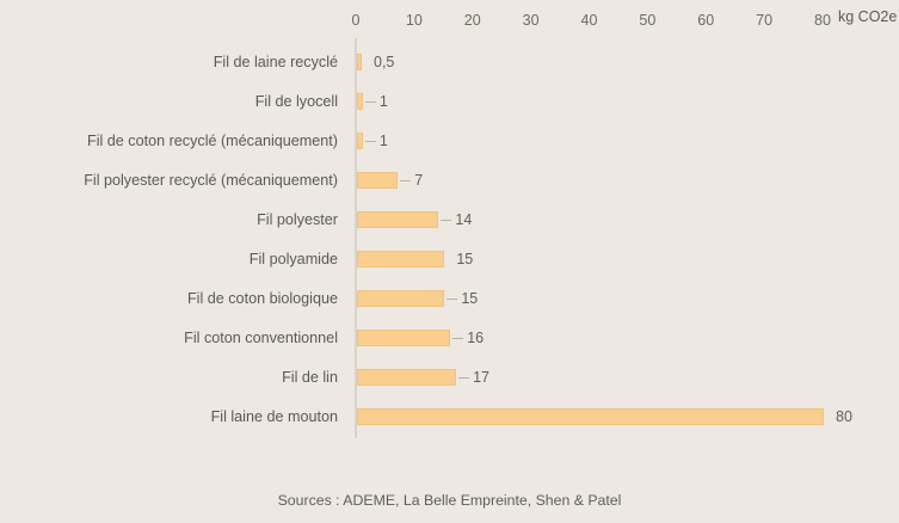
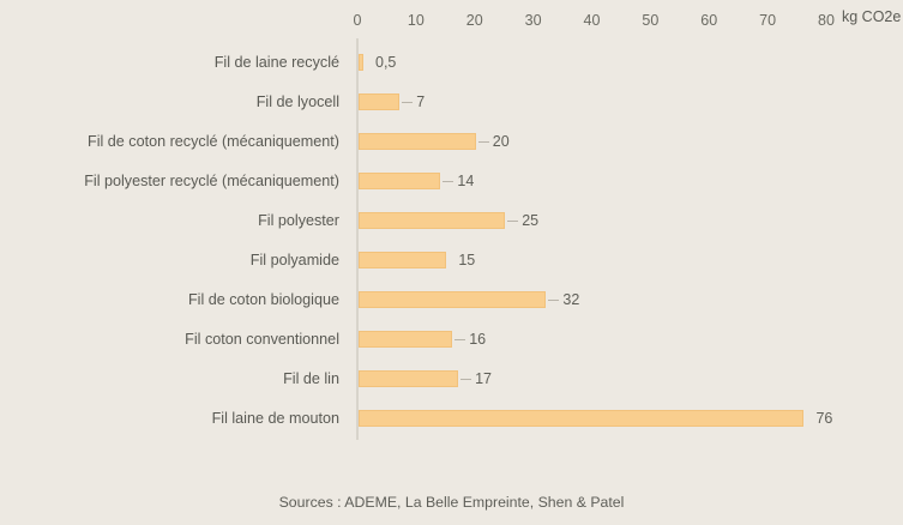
Fil de lyocell: 1 -> 7
Fil de coton recyclé (mécaniquement): 1 -> 20
Fil polyester recyclé (mécaniquement): 7 -> 14
Fil polyester: 14 -> 25
Fil de coton biologique: 15 -> 32
Fil laine de mouton: 80 -> 76
